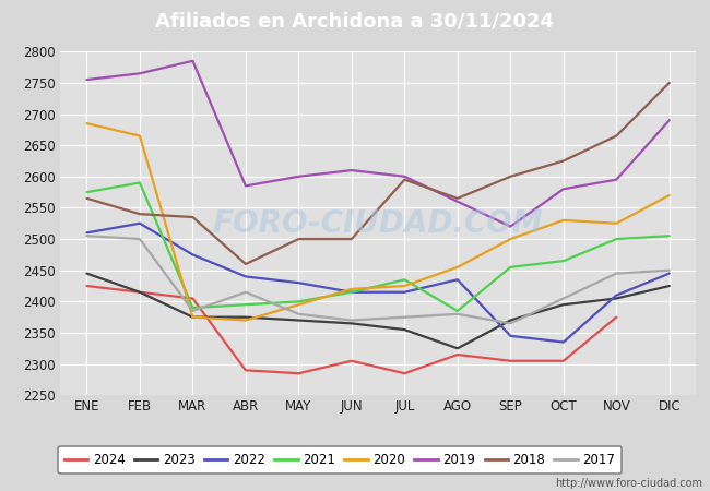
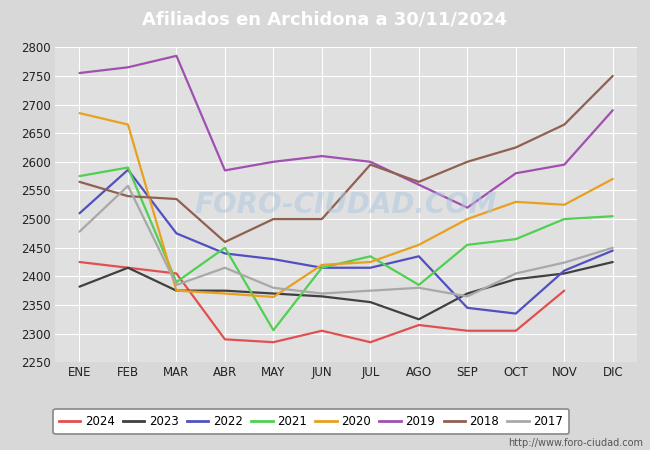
2023/ENE: 2445 -> 2382
2017/ENE: 2505 -> 2478
2022/FEB: 2525 -> 2586
2017/FEB: 2500 -> 2558
2021/ABR: 2395 -> 2450
2021/MAY: 2400 -> 2306
2020/MAY: 2395 -> 2364
2017/NOV: 2445 -> 2424
